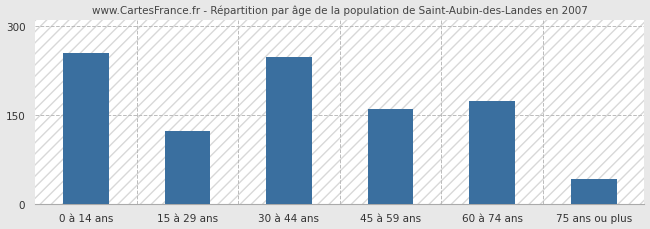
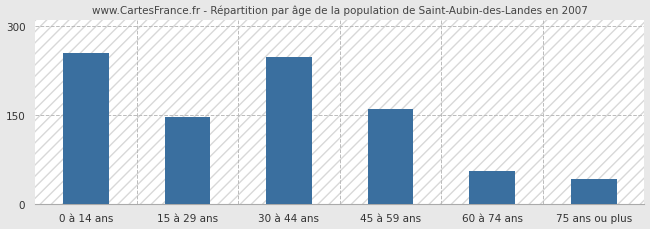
15 à 29 ans: 122 -> 146
60 à 74 ans: 174 -> 55
